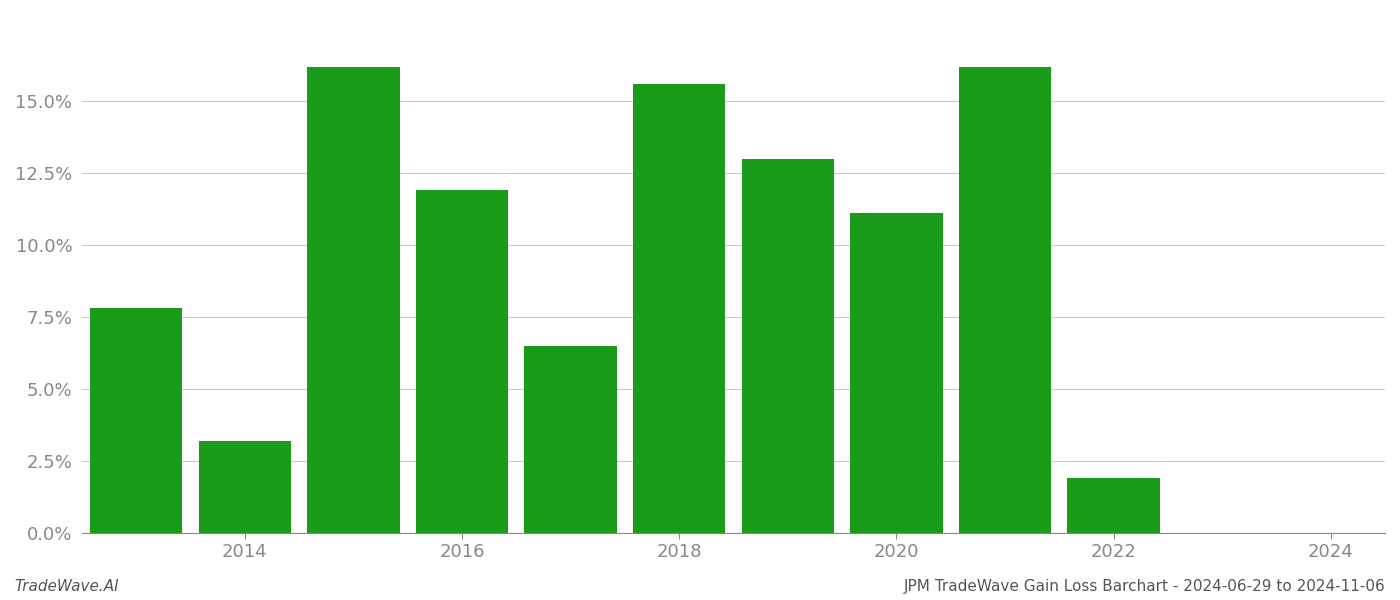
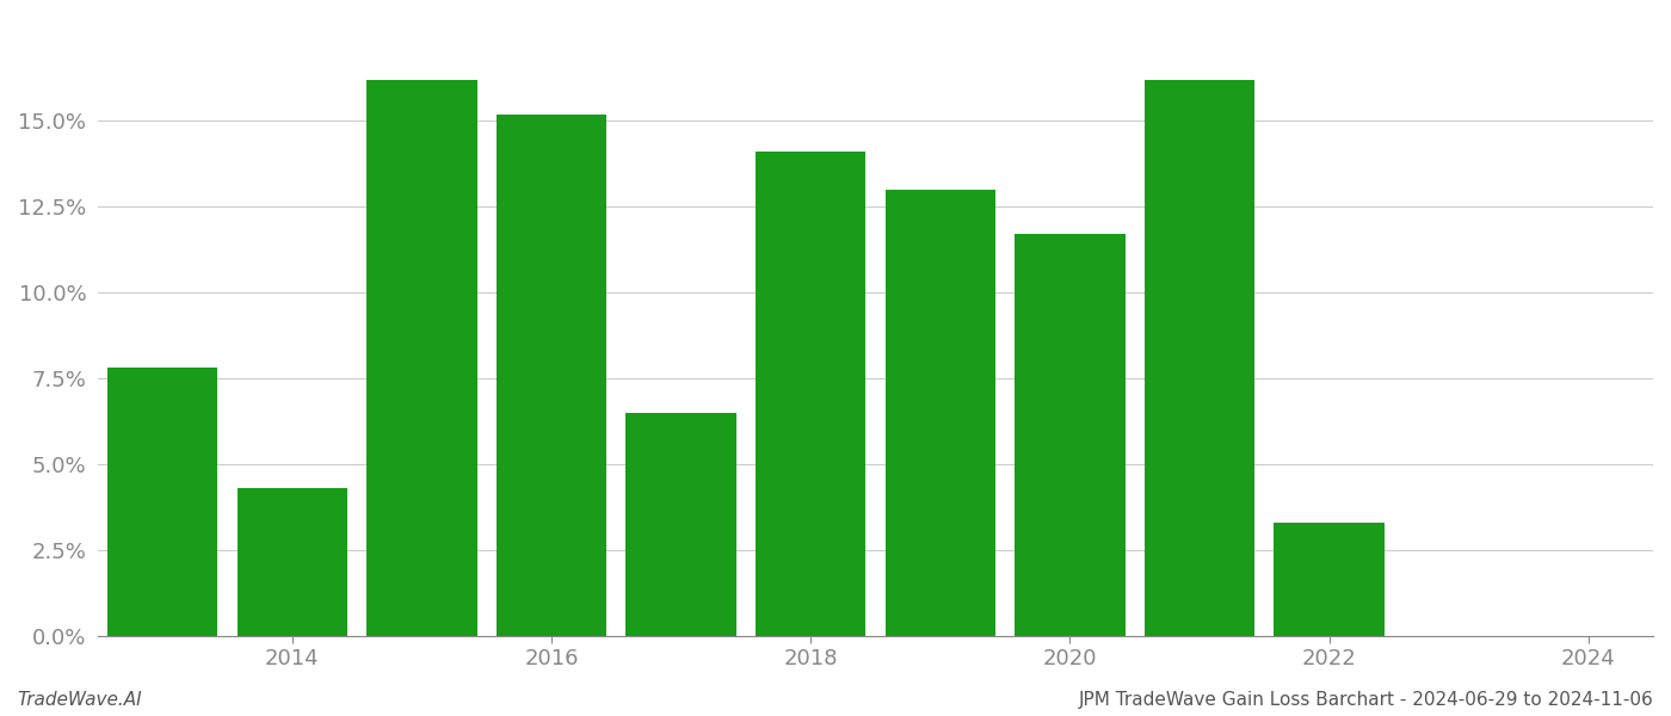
2014: 3.2% -> 4.3%
2016: 11.9% -> 15.2%
2018: 15.6% -> 14.1%
2020: 11.1% -> 11.7%
2022: 1.9% -> 3.3%
